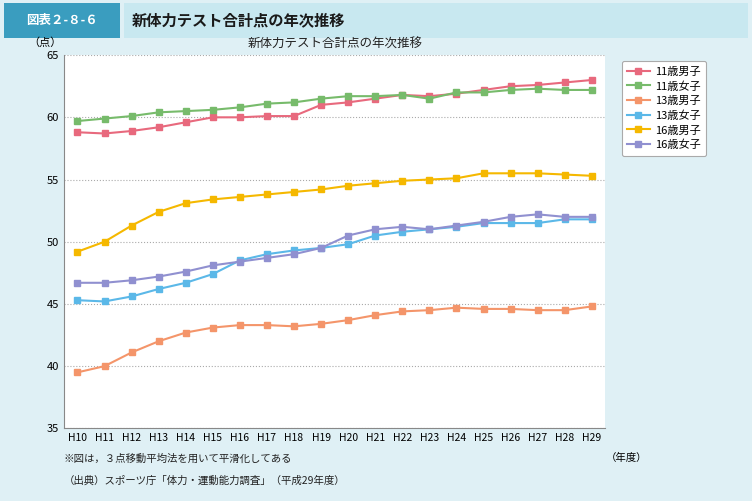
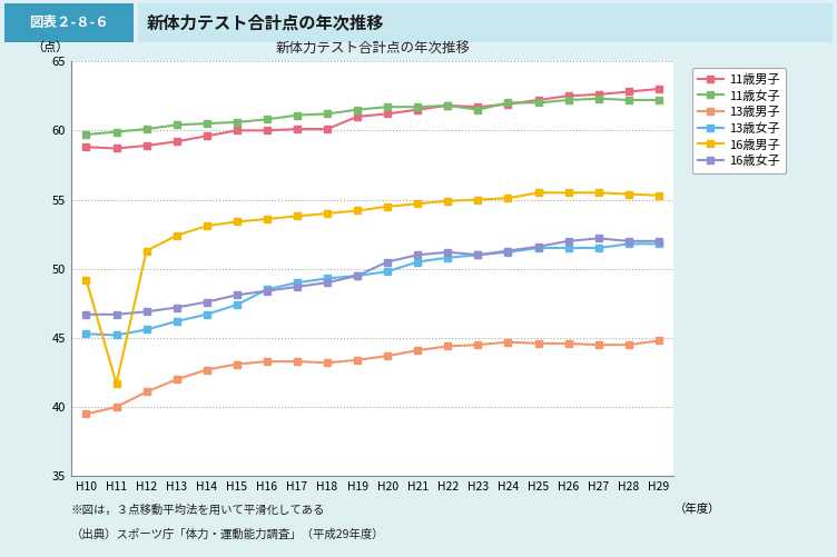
16歳男子/H11: 50.0 -> 41.7
